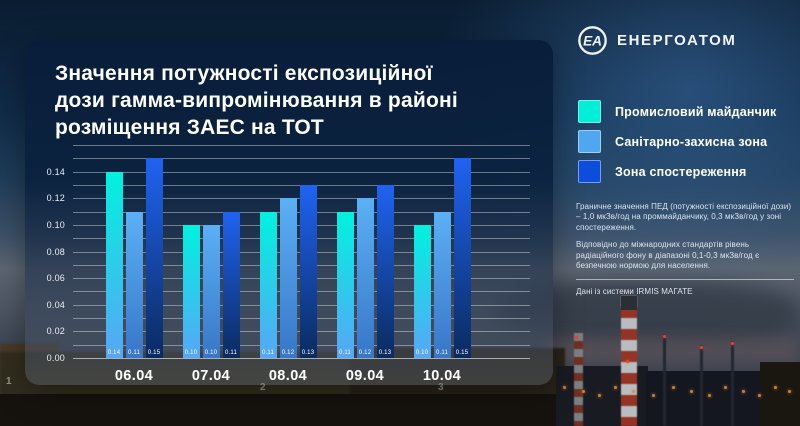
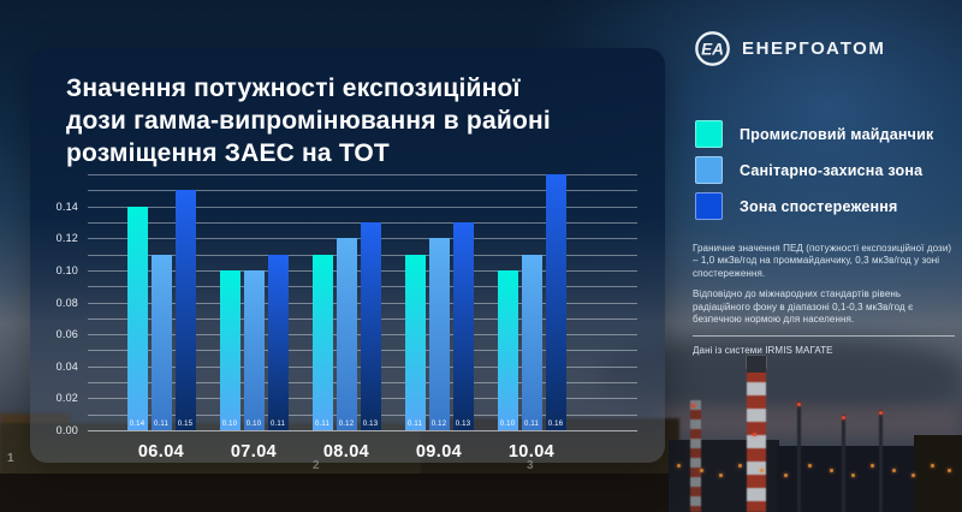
Зона спостереження/10.04: 0.15 -> 0.16
